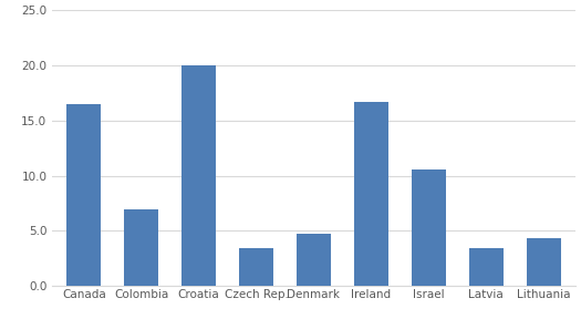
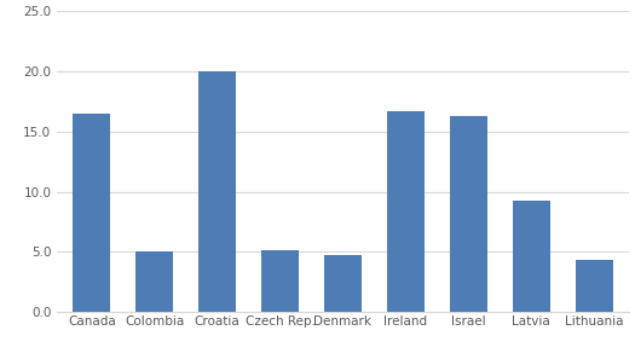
Colombia: 7.0 -> 5.0
Czech Rep.: 3.4 -> 5.1
Israel: 10.6 -> 16.3
Latvia: 3.4 -> 9.3
